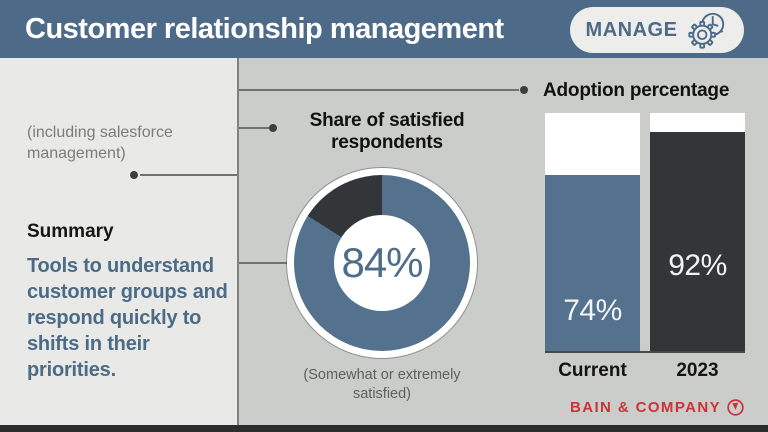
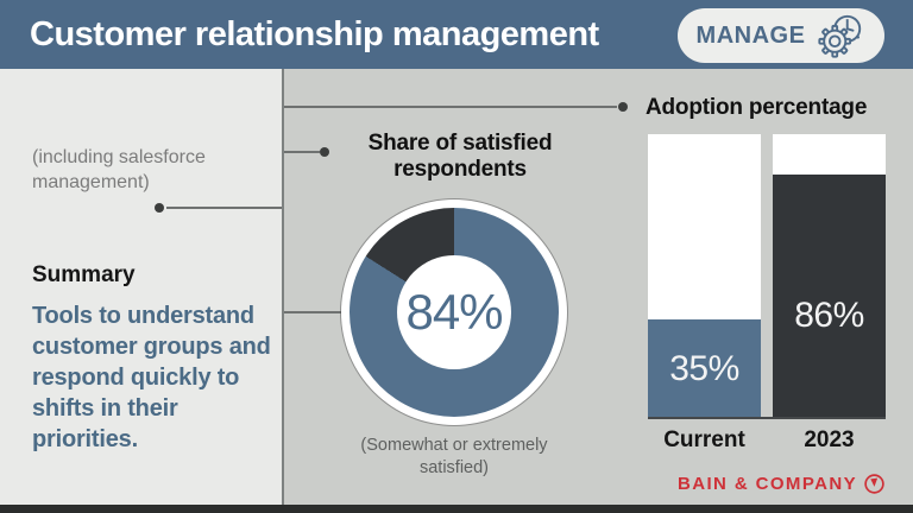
Adoption percentage/Current: 74% -> 35%
Adoption percentage/2023: 92% -> 86%
